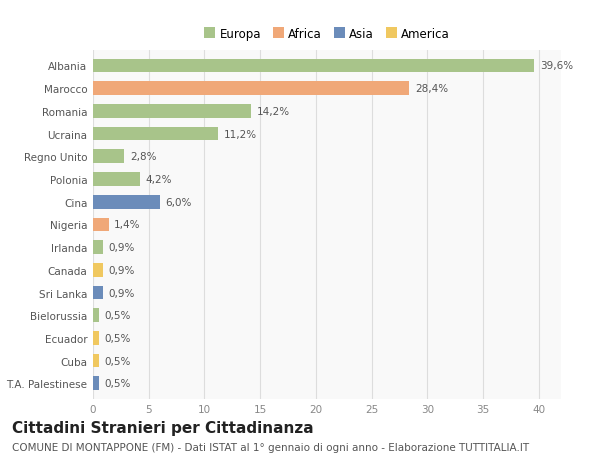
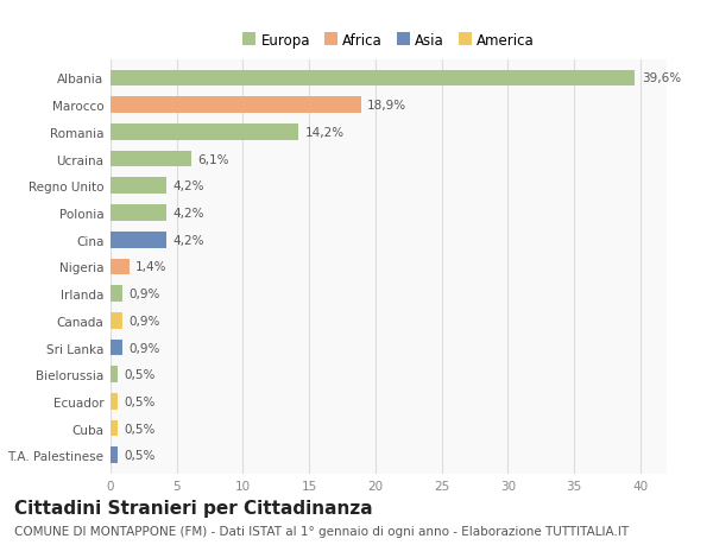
Marocco: 28,4% -> 18,9%
Ucraina: 11,2% -> 6,1%
Regno Unito: 2,8% -> 4,2%
Cina: 6,0% -> 4,2%
